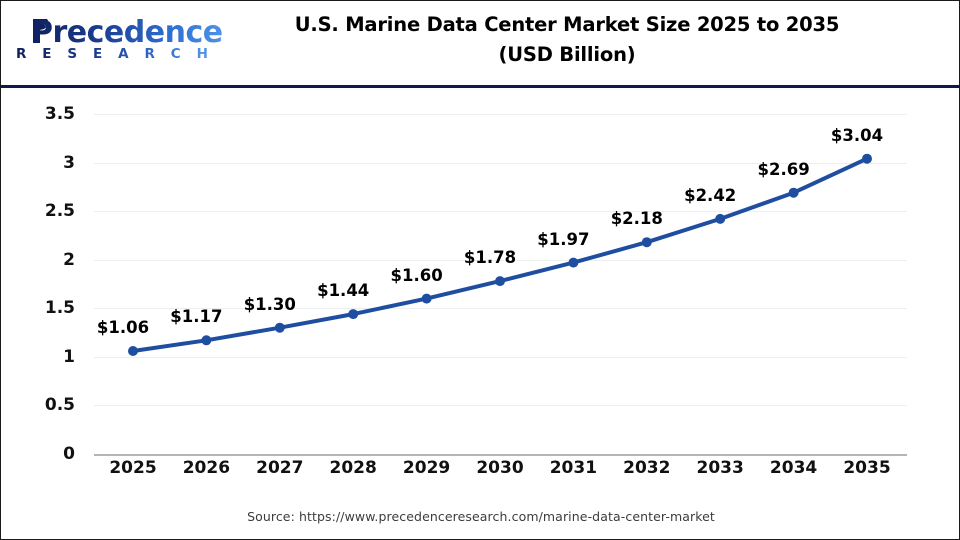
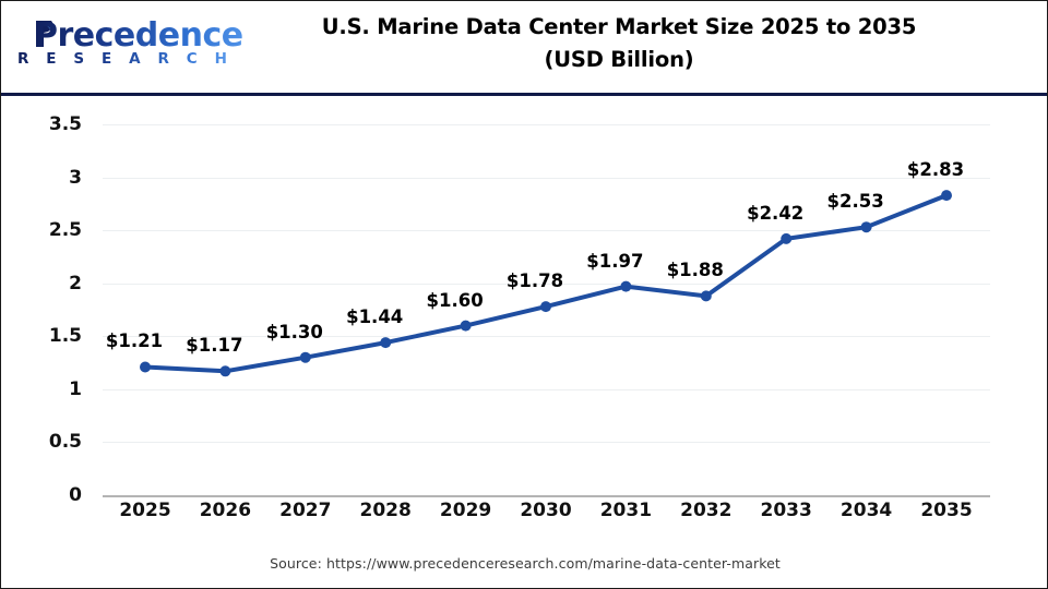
2025: $1.06 -> $1.21
2032: $2.18 -> $1.88
2034: $2.69 -> $2.53
2035: $3.04 -> $2.83
